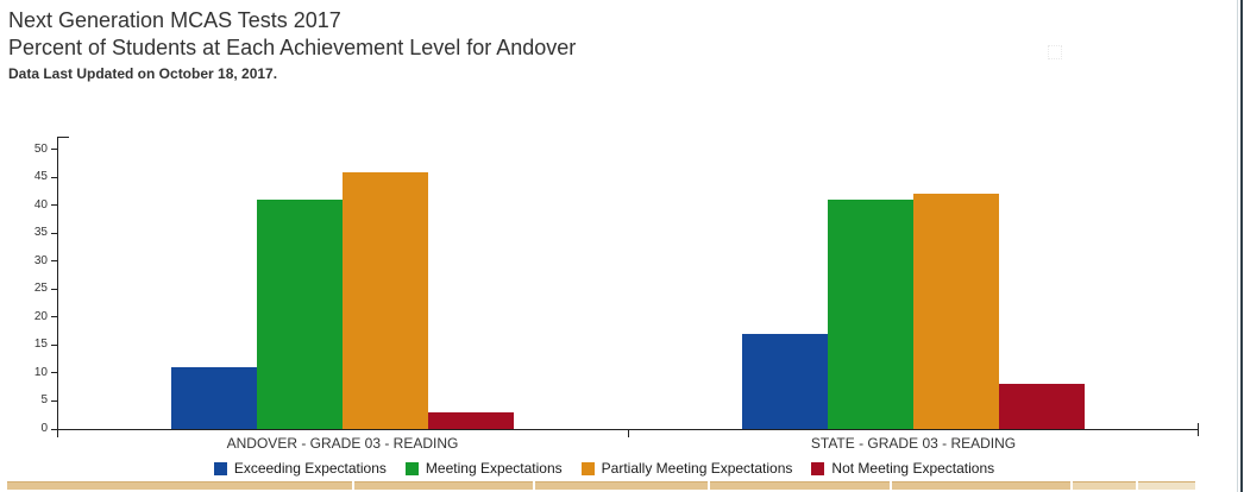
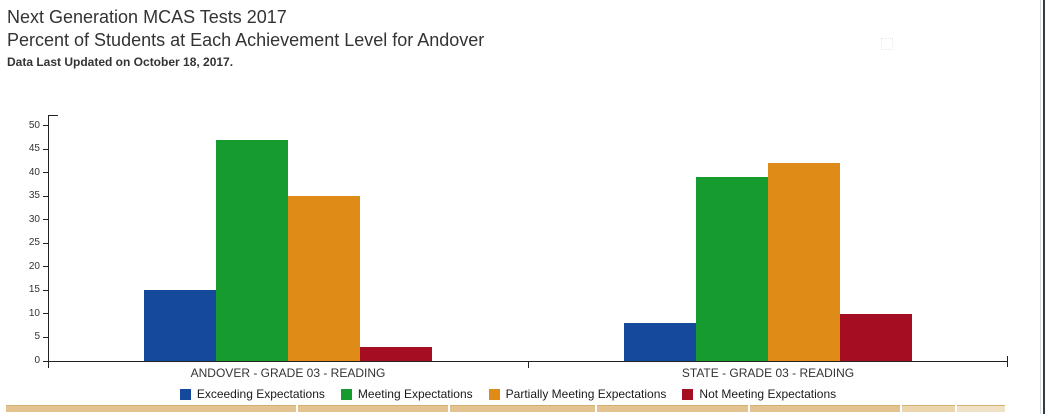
Exceeding Expectations/ANDOVER - GRADE 03 - READING: 11 -> 15
Meeting Expectations/ANDOVER - GRADE 03 - READING: 41 -> 47
Partially Meeting Expectations/ANDOVER - GRADE 03 - READING: 46 -> 35
Exceeding Expectations/STATE - GRADE 03 - READING: 17 -> 8
Meeting Expectations/STATE - GRADE 03 - READING: 41 -> 39
Not Meeting Expectations/STATE - GRADE 03 - READING: 8 -> 10
